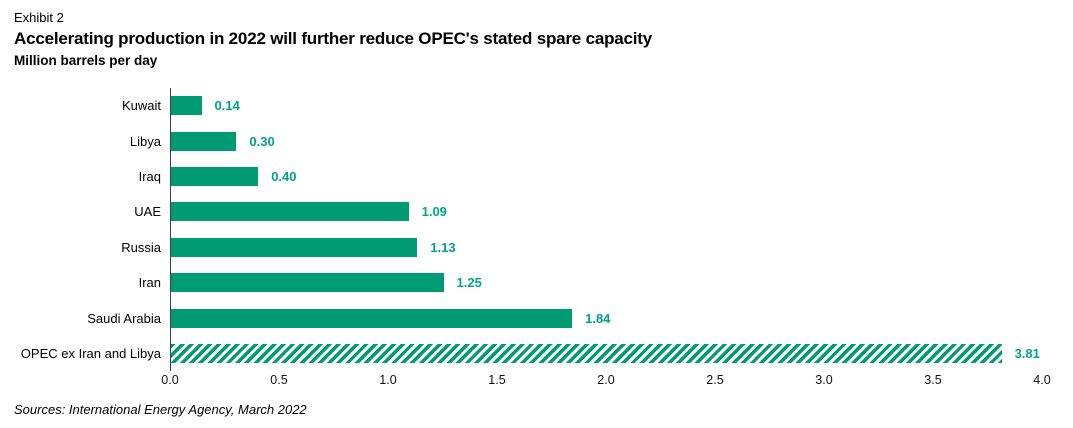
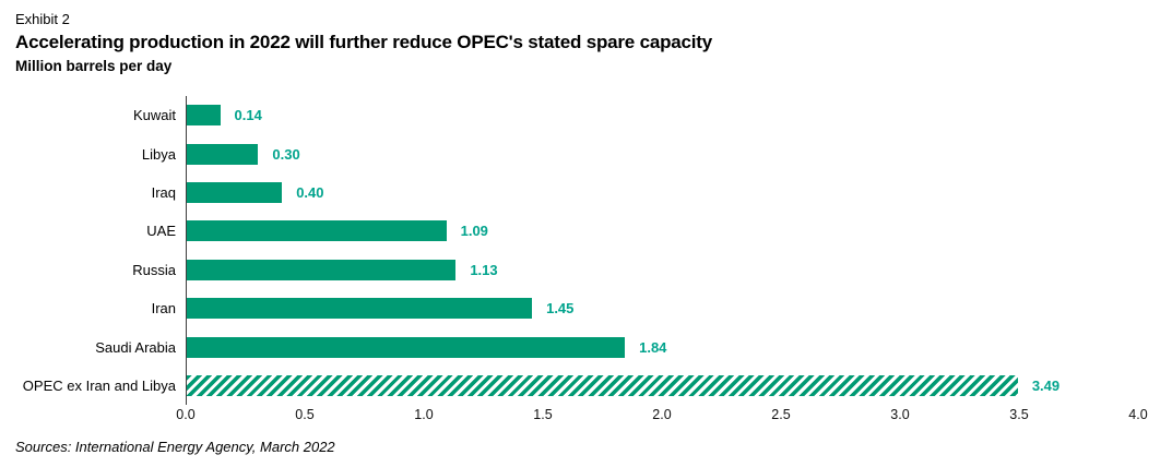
Iran: 1.25 -> 1.45
OPEC ex Iran and Libya: 3.81 -> 3.49
